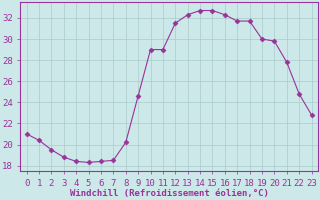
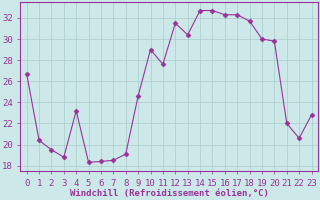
0: 21.0 -> 26.7
4: 18.4 -> 23.2
8: 20.2 -> 19.1
11: 29.0 -> 27.6
13: 32.3 -> 30.4
17: 31.7 -> 32.3
21: 27.8 -> 22.0
22: 24.8 -> 20.6
